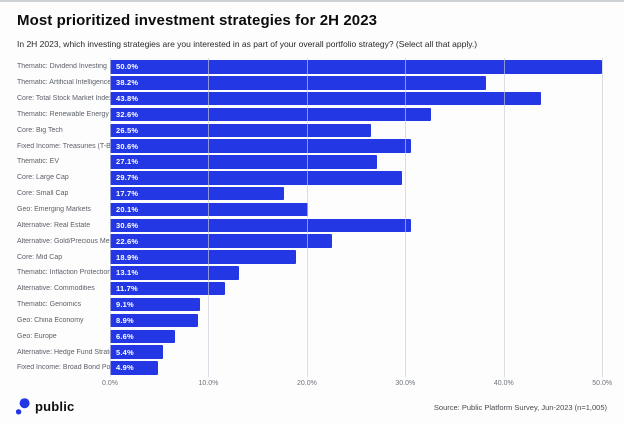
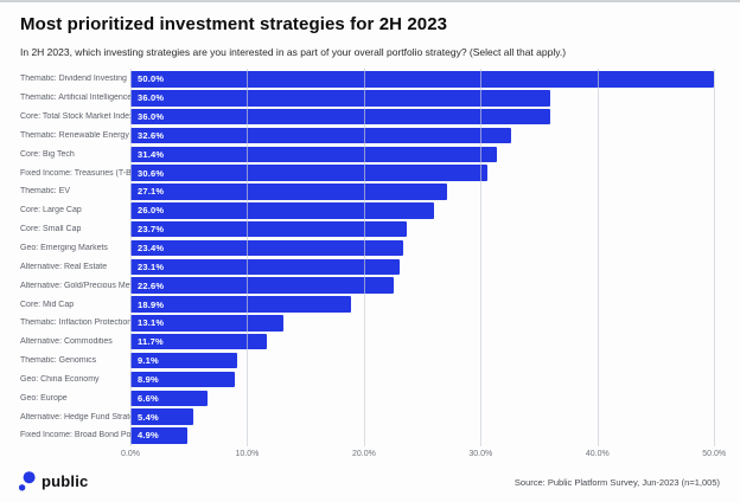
Thematic: Artificial Intelligence: 38.2% -> 36.0%
Core: Total Stock Market Index: 43.8% -> 36.0%
Core: Big Tech: 26.5% -> 31.4%
Core: Large Cap: 29.7% -> 26.0%
Core: Small Cap: 17.7% -> 23.7%
Geo: Emerging Markets: 20.1% -> 23.4%
Alternative: Real Estate: 30.6% -> 23.1%
